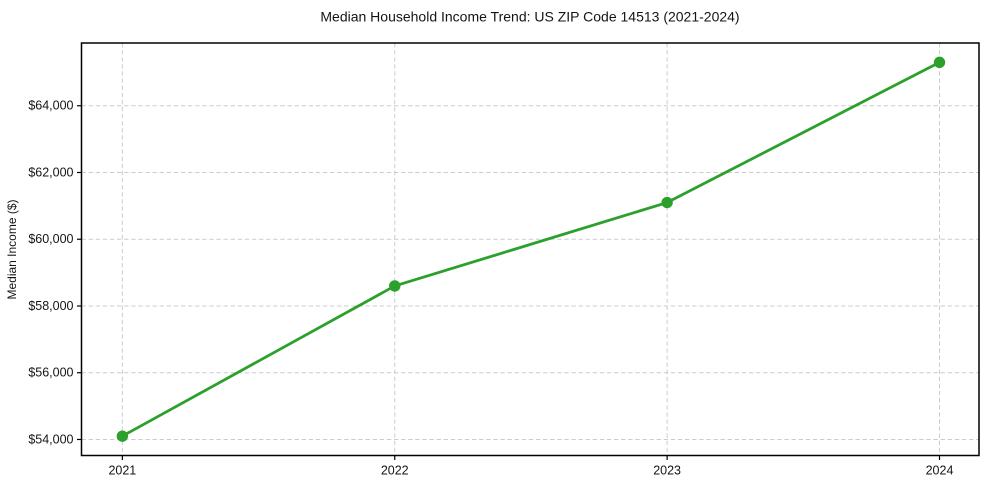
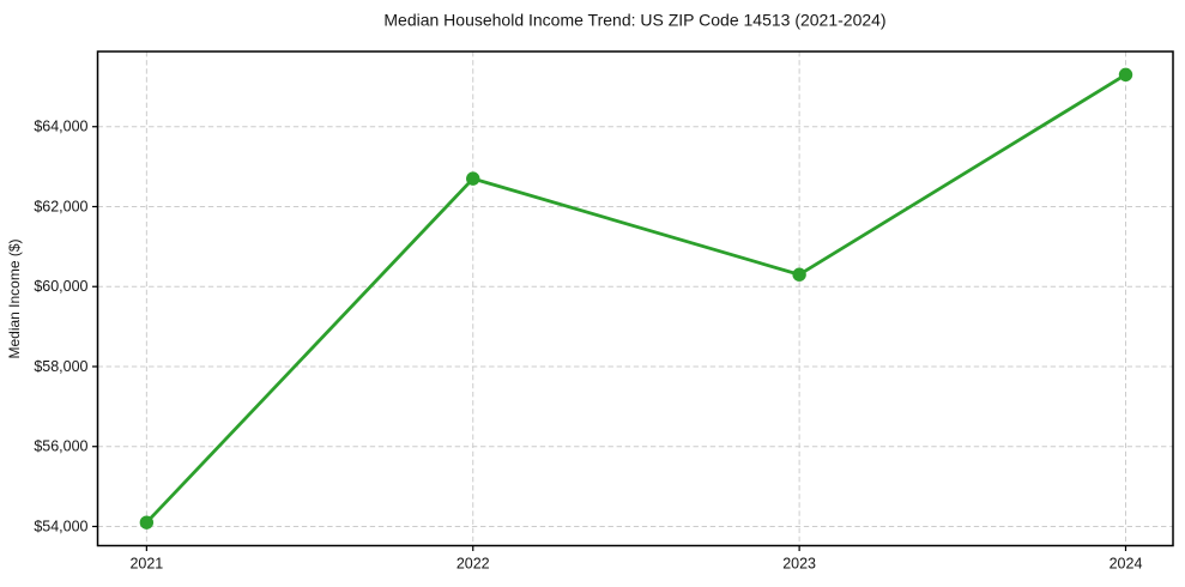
2022: $58600 -> $62700
2023: $61100 -> $60300
